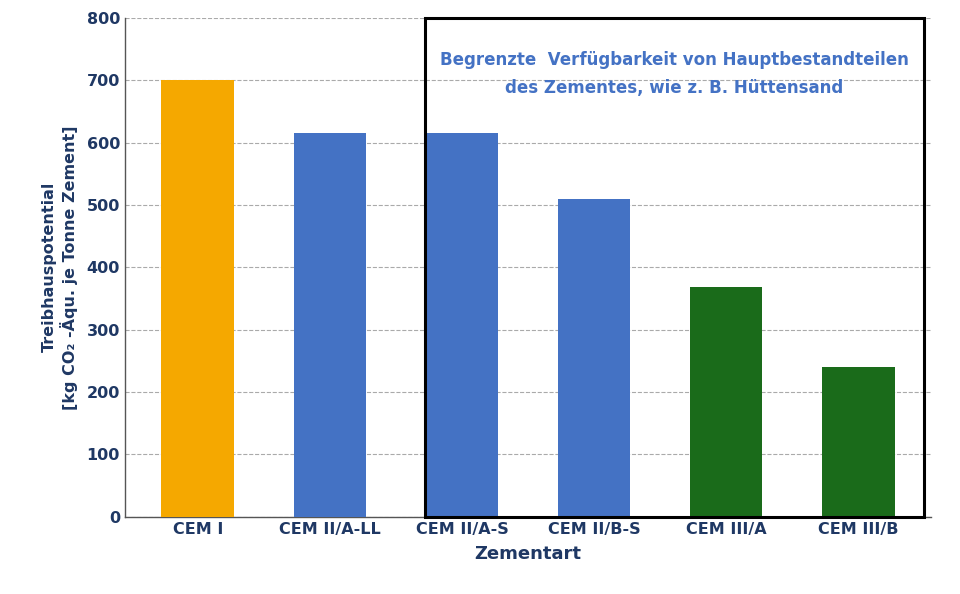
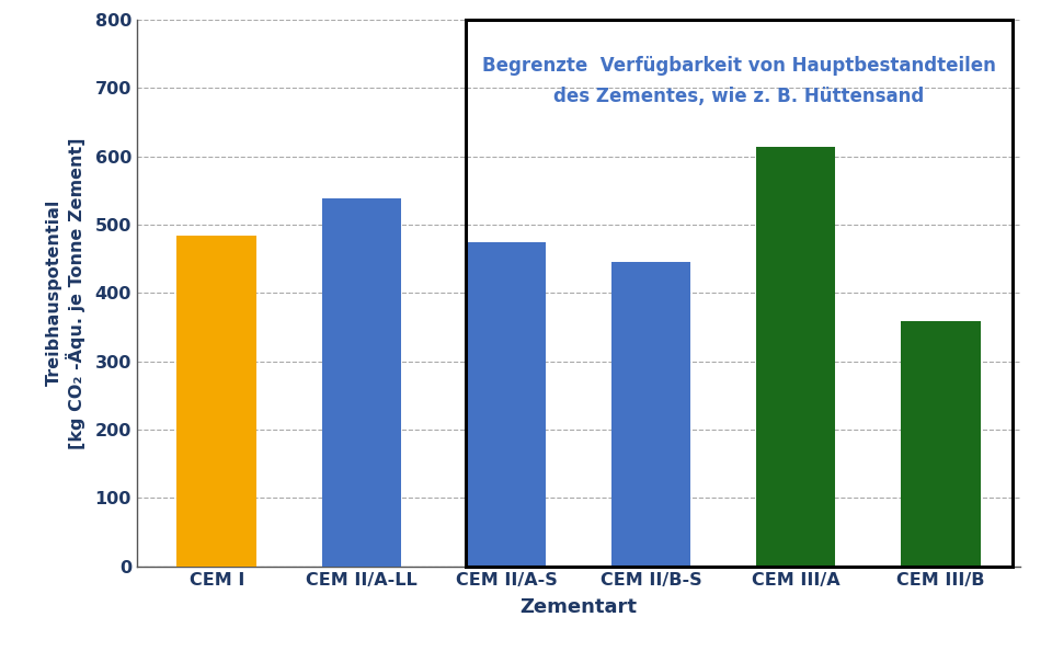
CEM I: 700 -> 484
CEM II/A-LL: 615 -> 538
CEM II/A-S: 615 -> 474
CEM II/B-S: 510 -> 446
CEM III/A: 368 -> 614
CEM III/B: 240 -> 358
